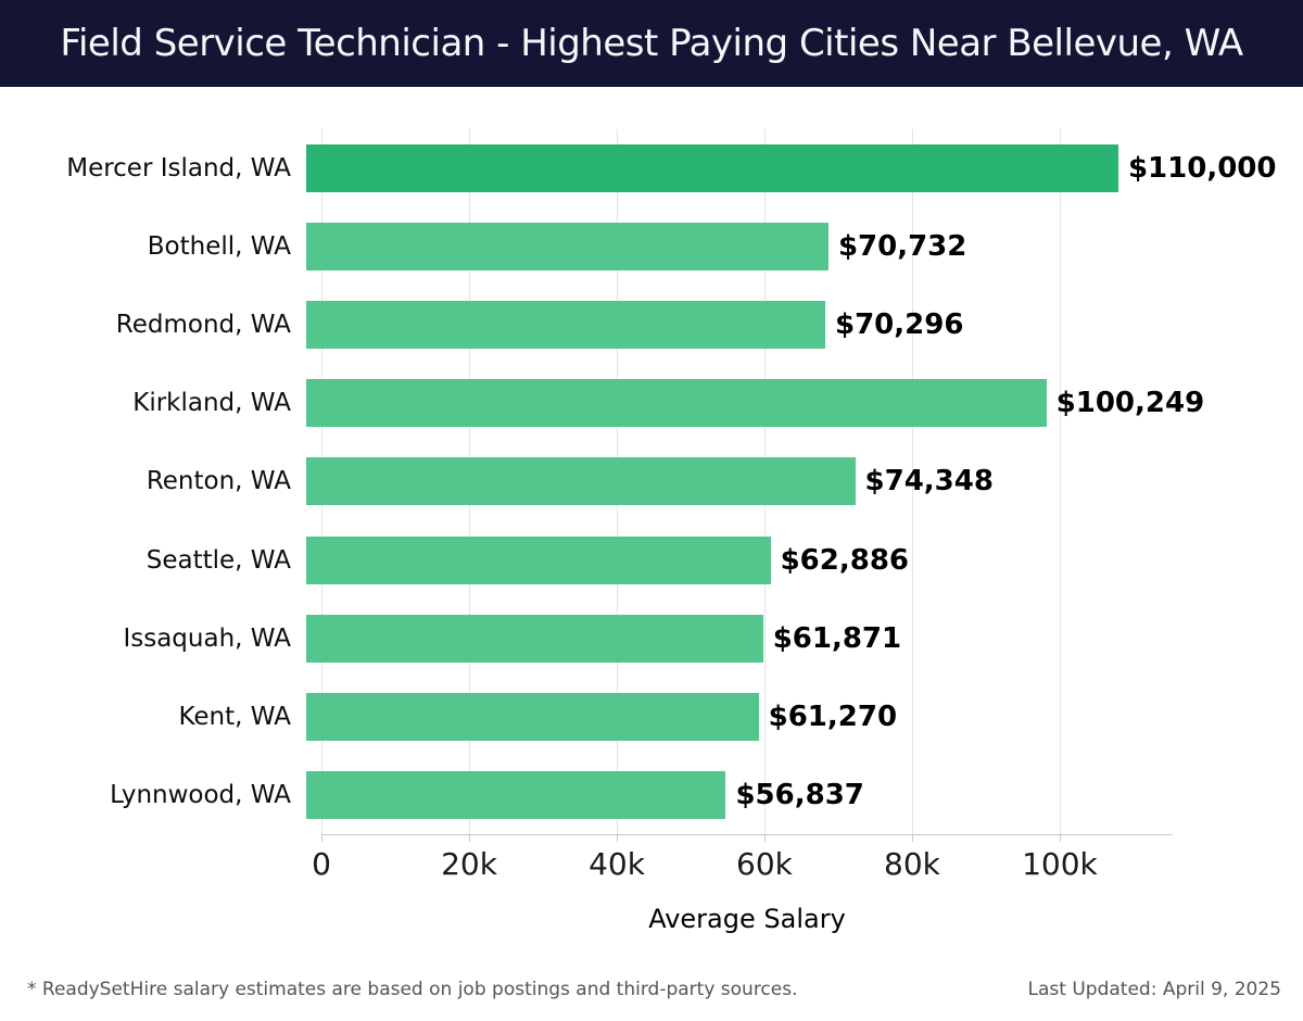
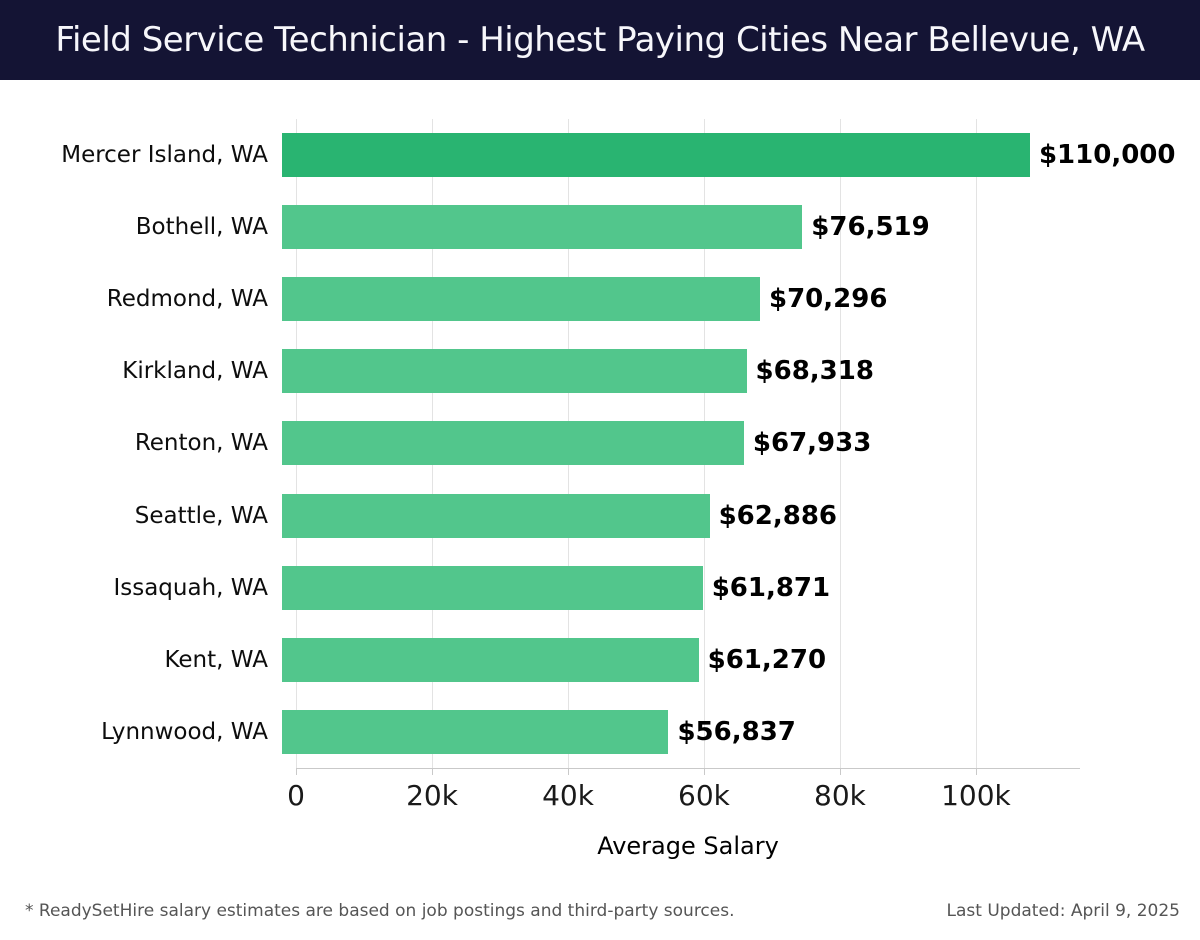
Bothell, WA: $70,732 -> $76,519
Kirkland, WA: $100,249 -> $68,318
Renton, WA: $74,348 -> $67,933
